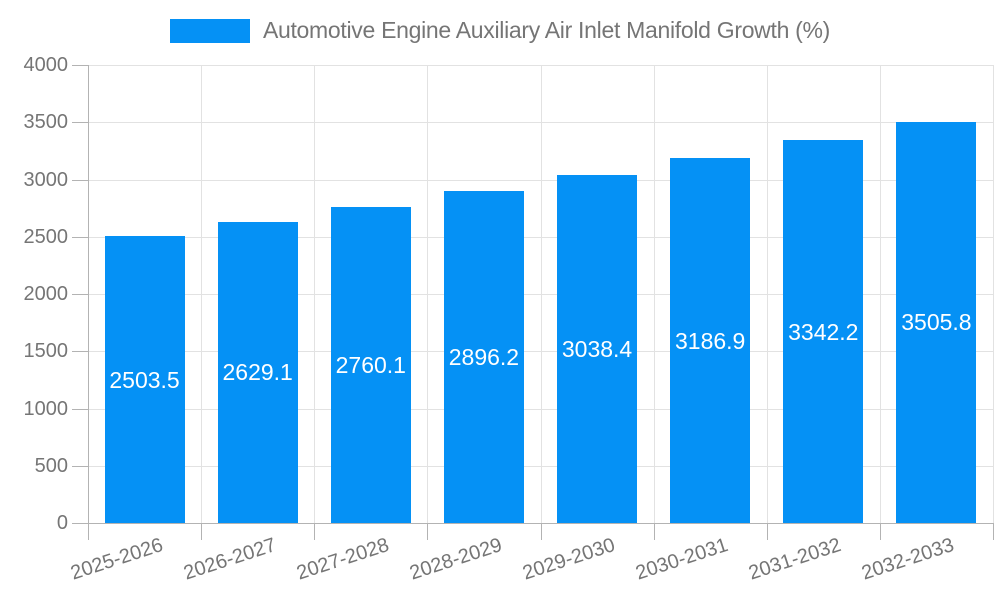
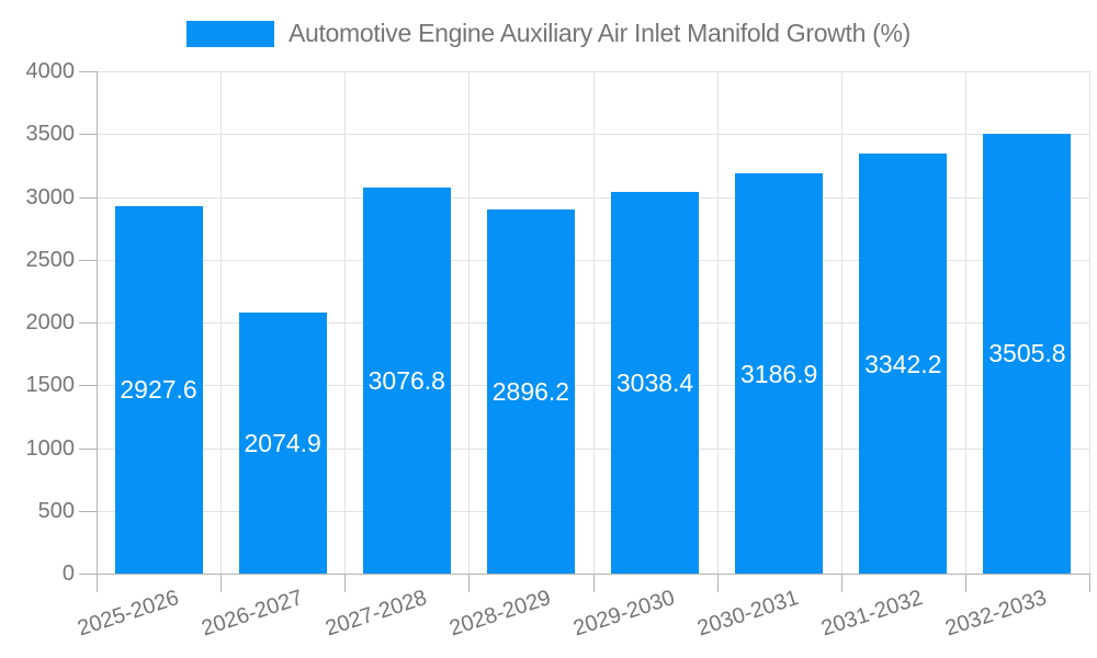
2025-2026: 2503.5 -> 2927.6
2026-2027: 2629.1 -> 2074.9
2027-2028: 2760.1 -> 3076.8
